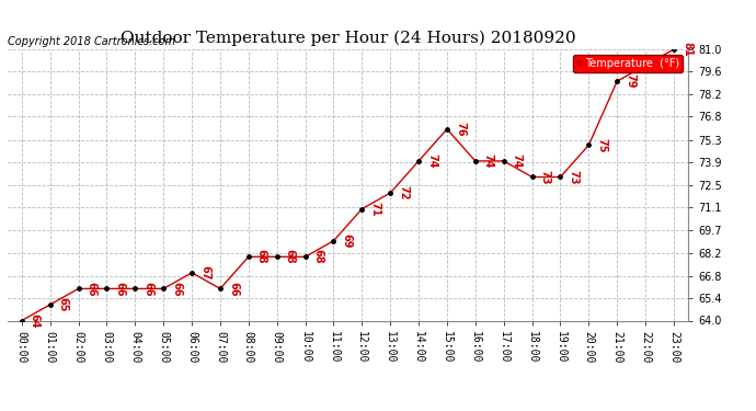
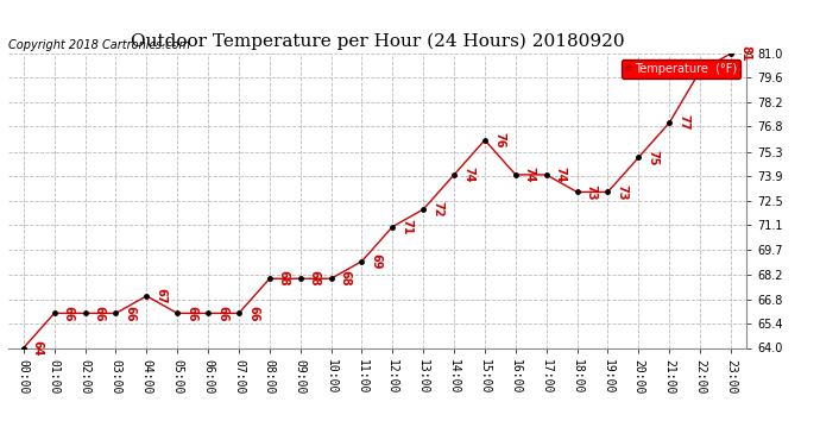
01:00: 65 -> 66
04:00: 66 -> 67
06:00: 67 -> 66
21:00: 79 -> 77
